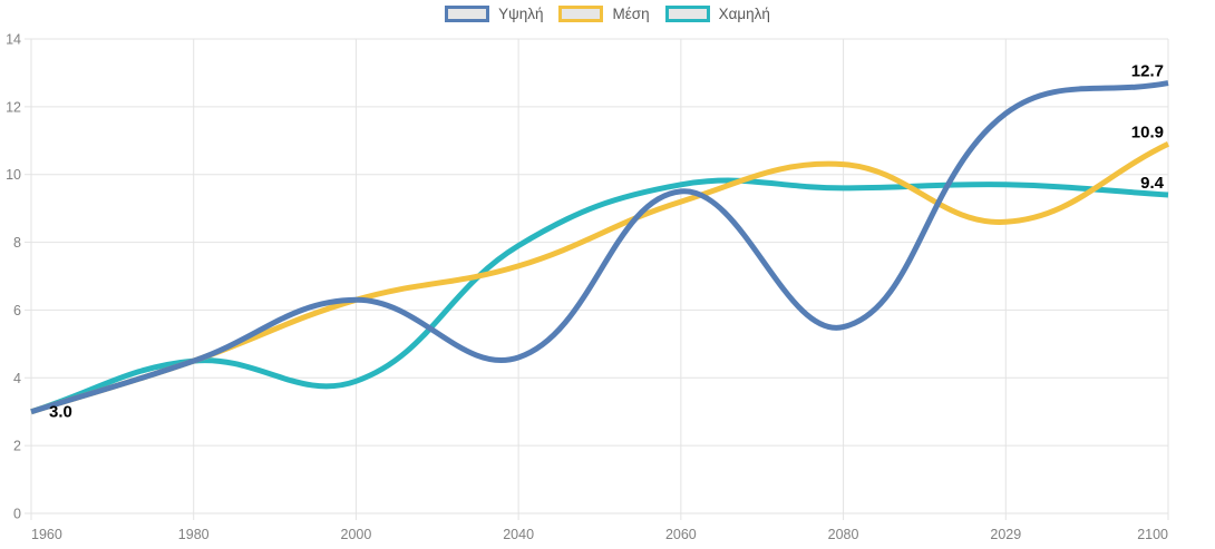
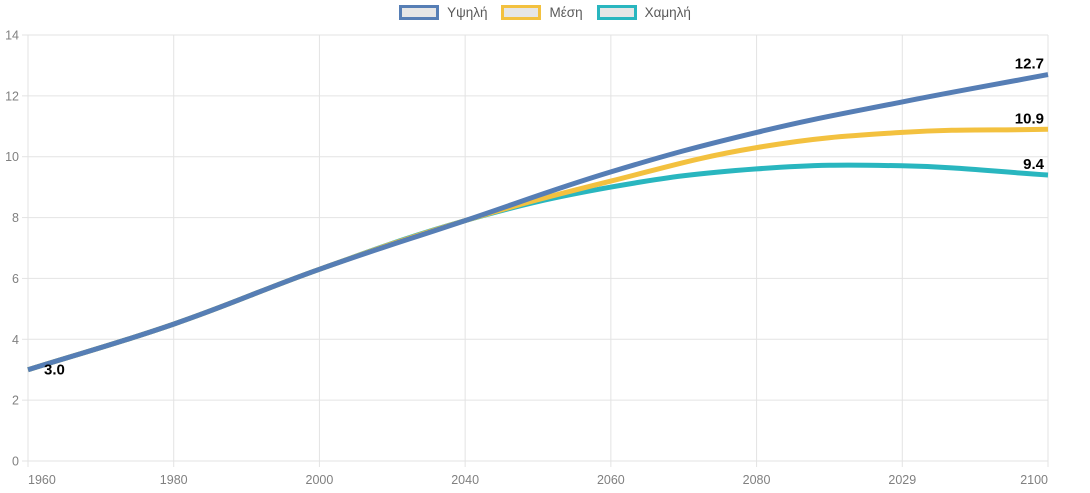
Χαμηλή/2000: 3.9 -> 6.3
Υψηλή/2040: 4.6 -> 7.9
Μέση/2040: 7.3 -> 7.9
Χαμηλή/2060: 9.7 -> 9.0
Υψηλή/2080: 5.5 -> 10.8
Μέση/2029: 8.6 -> 10.8
